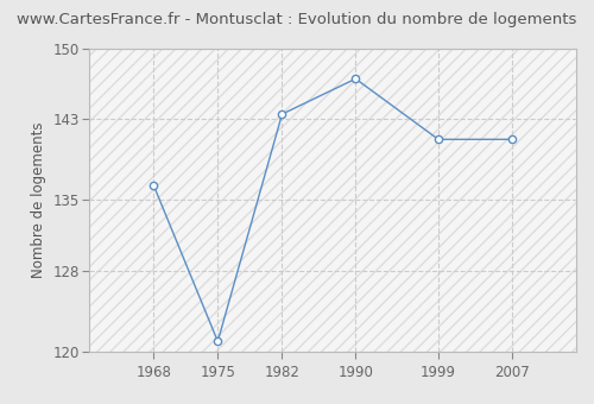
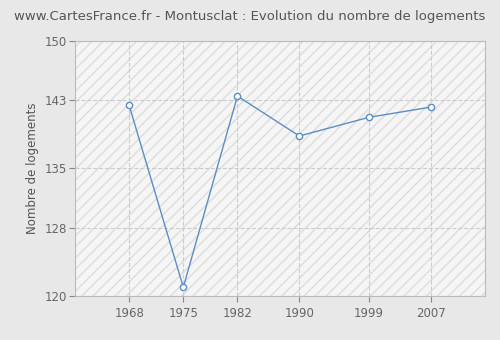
1968: 136.5 -> 142.4
1990: 147.0 -> 138.8
2007: 141.0 -> 142.2
